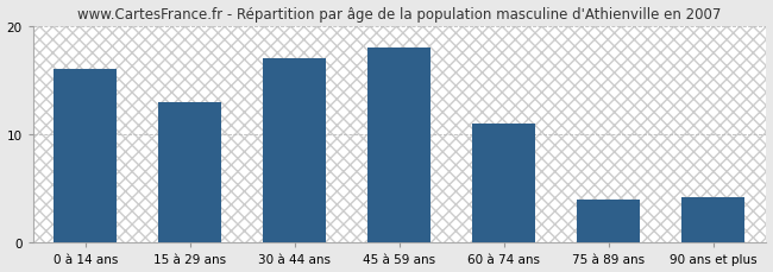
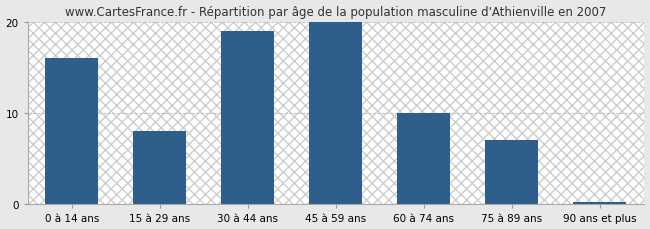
15 à 29 ans: 13.0 -> 8.0
30 à 44 ans: 17.0 -> 19.0
45 à 59 ans: 18.0 -> 20.0
60 à 74 ans: 11.0 -> 10.0
75 à 89 ans: 4.0 -> 7.0
90 ans et plus: 4.2 -> 0.3
